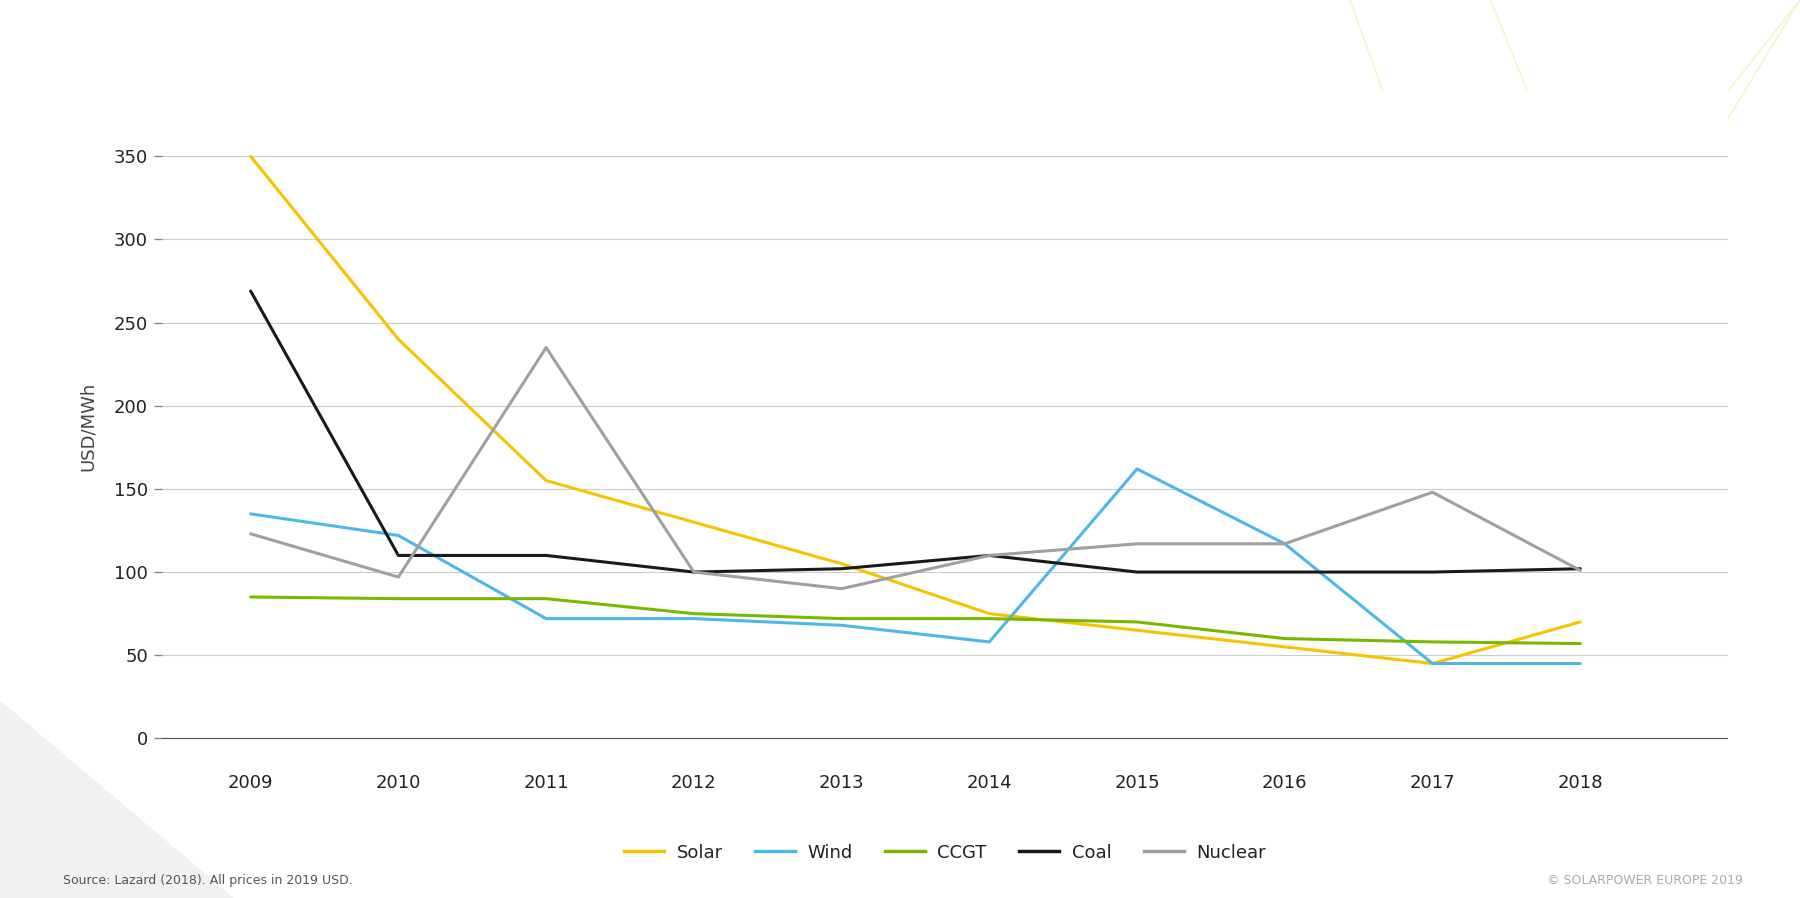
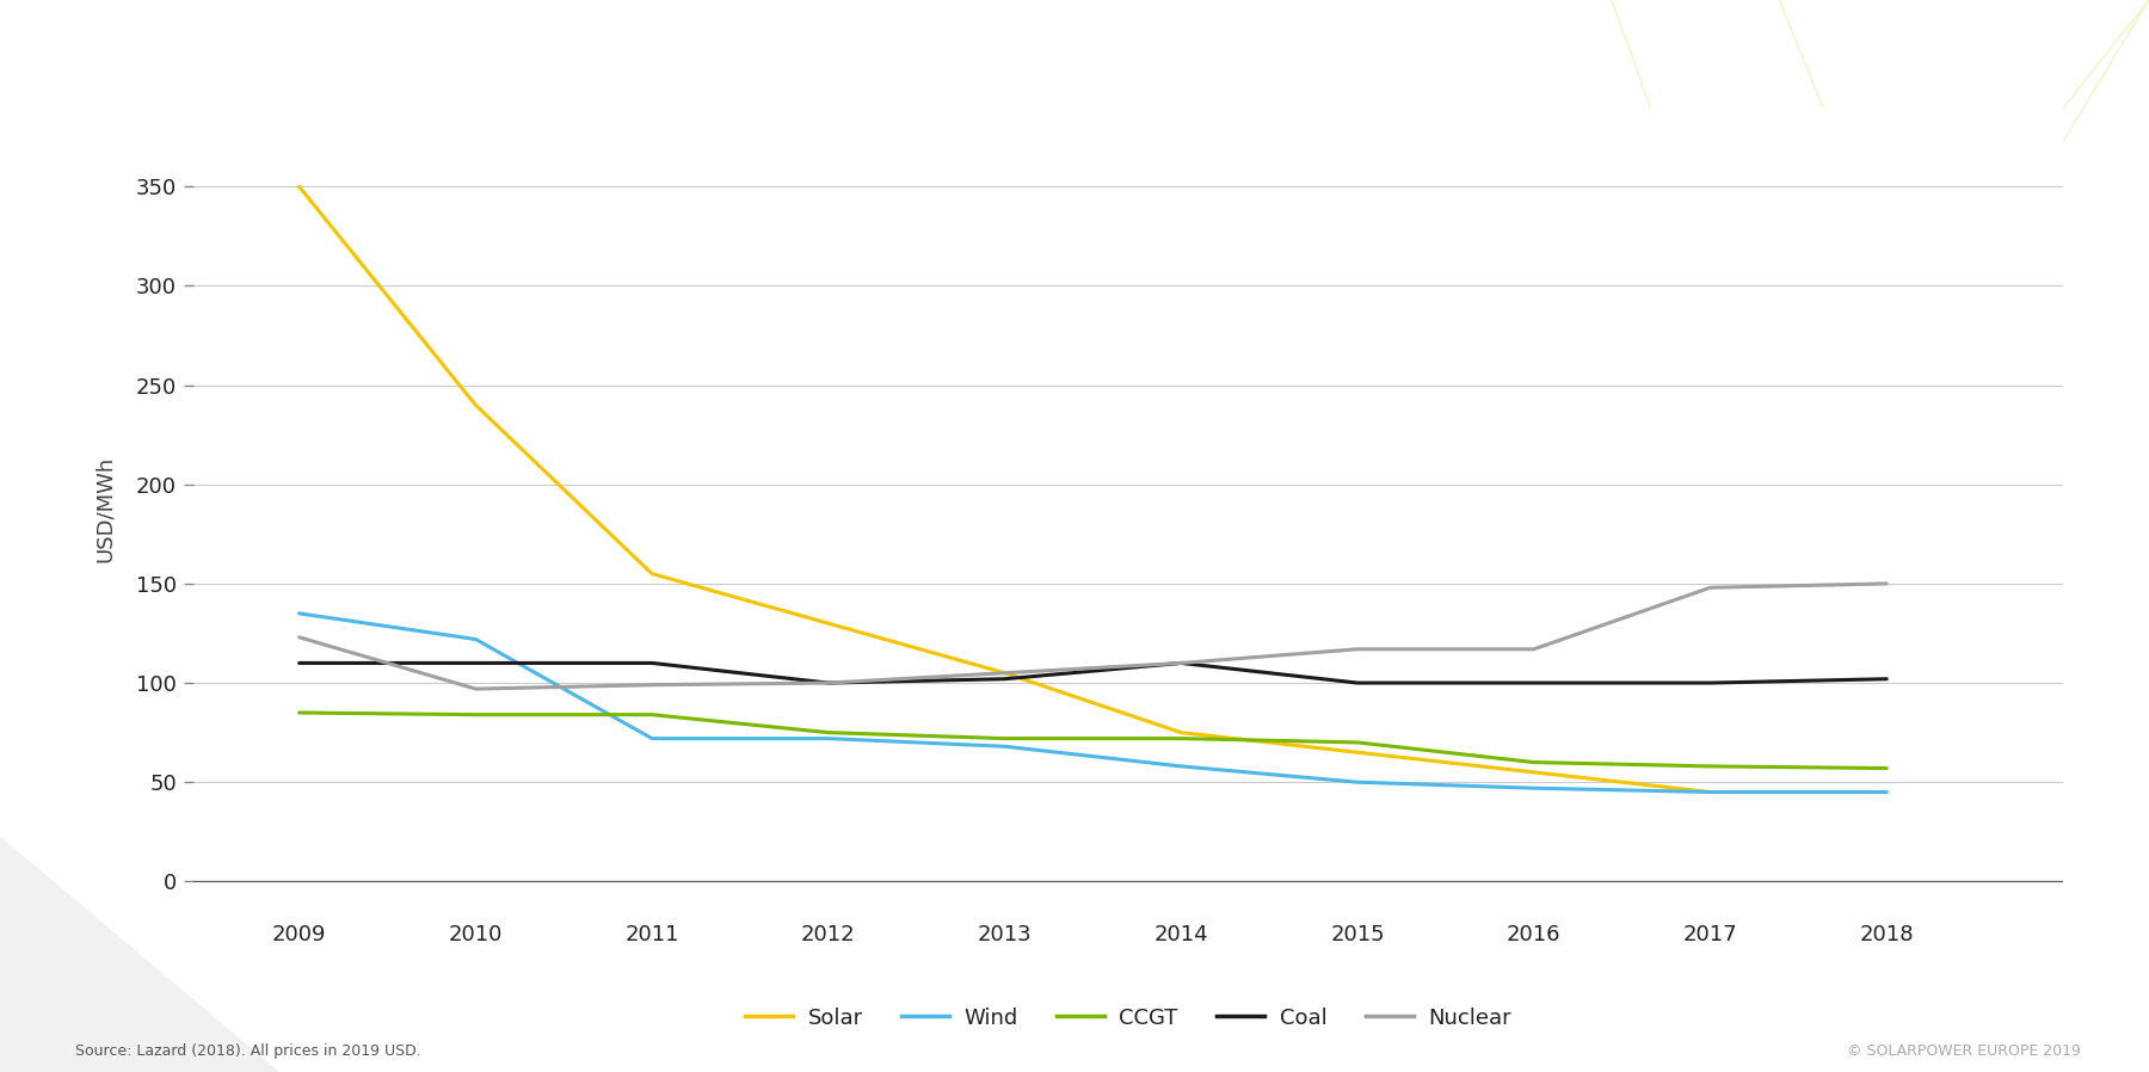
Coal/2009: 269 -> 110
Nuclear/2011: 235 -> 99
Nuclear/2013: 90 -> 105
Wind/2015: 162 -> 50
Wind/2016: 117 -> 47
Solar/2018: 70 -> 45
Nuclear/2018: 101 -> 150
